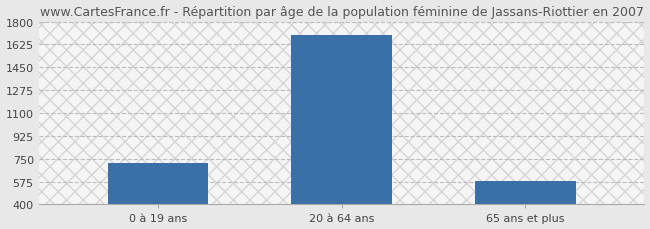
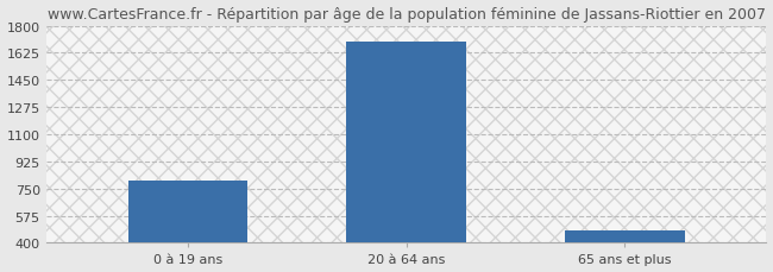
0 à 19 ans: 720 -> 800
65 ans et plus: 580 -> 480
